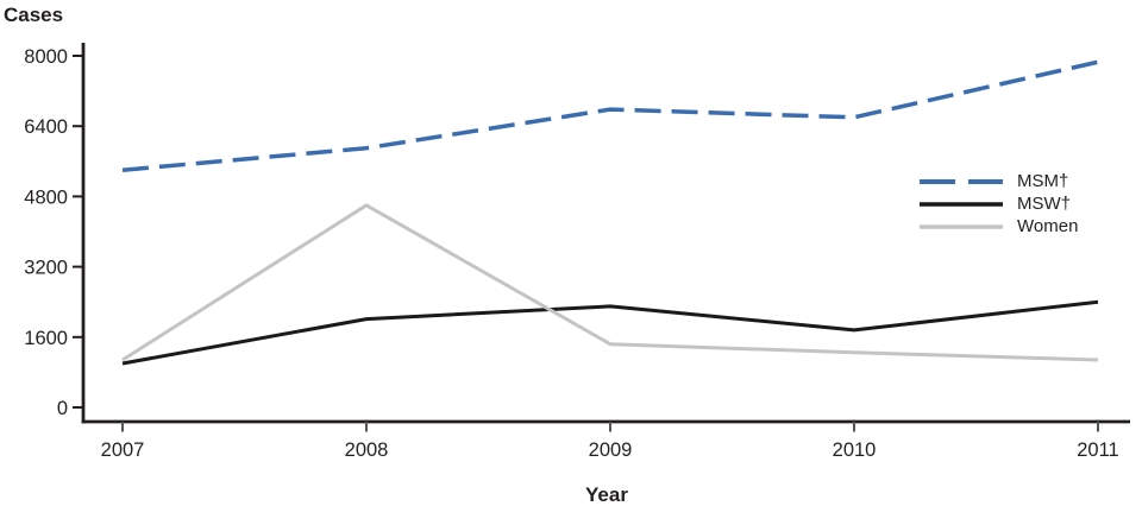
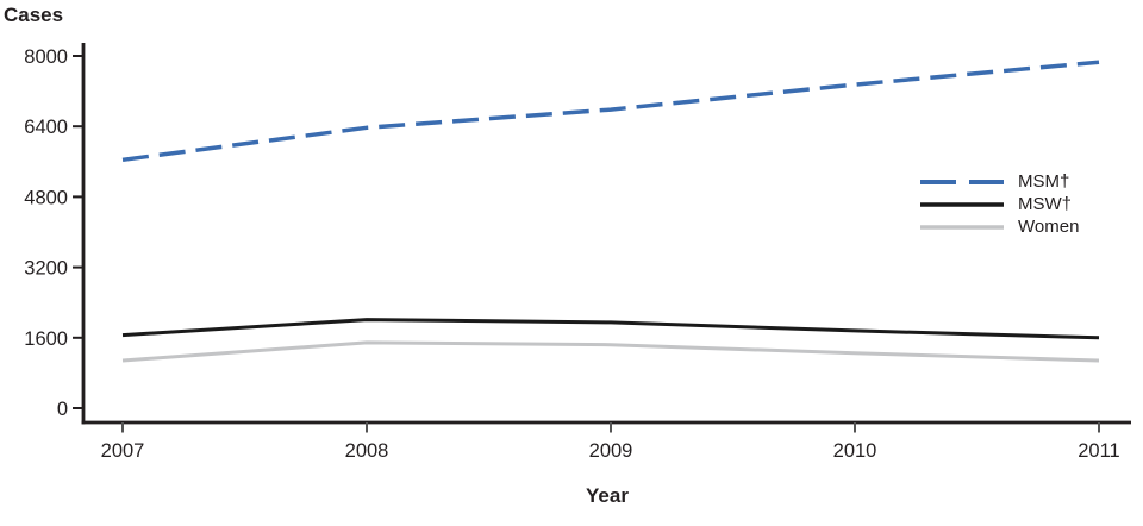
MSM†/2007: 5400 -> 5600
MSW†/2007: 1000 -> 1700
MSM†/2008: 5900 -> 6400
Women/2008: 4600 -> 1500
MSW†/2009: 2300 -> 2000
MSM†/2010: 6600 -> 7400
MSW†/2011: 2400 -> 1600
